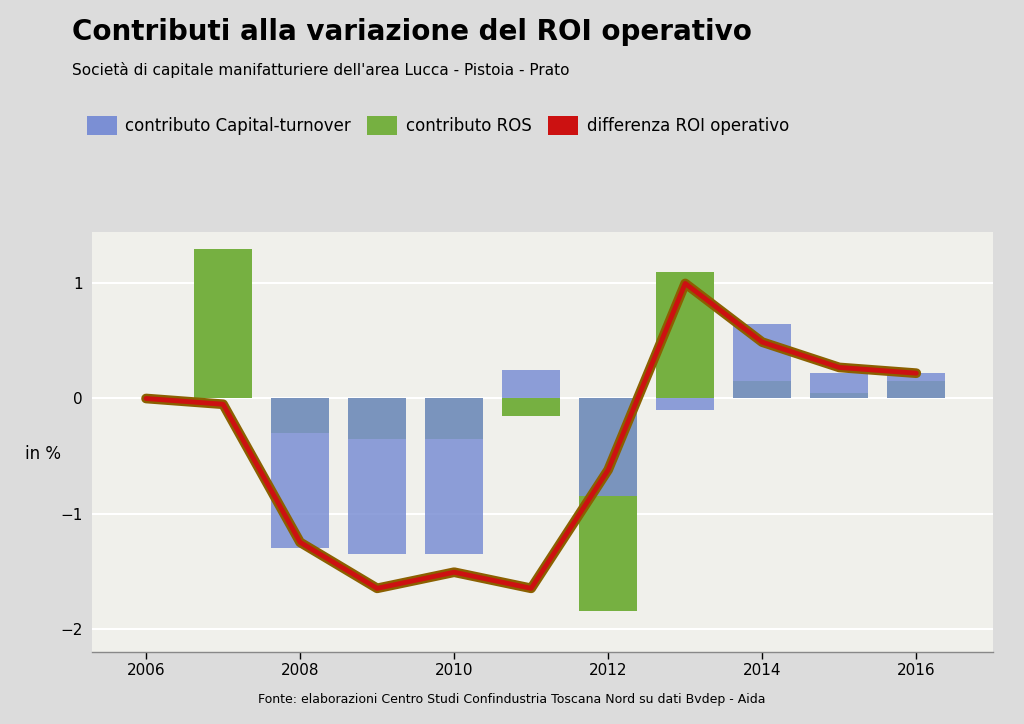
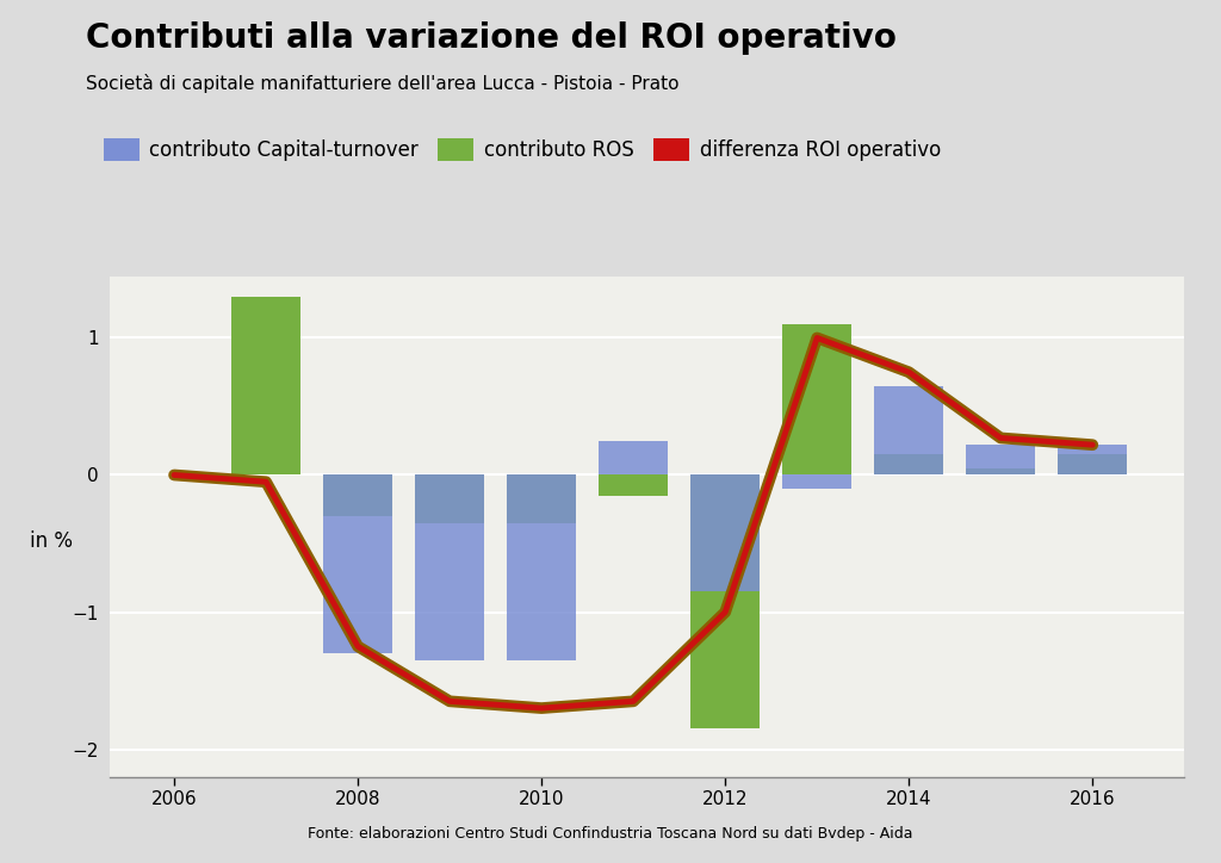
differenza ROI operativo/2010: -1.51 -> -1.70
differenza ROI operativo/2012: -0.62 -> -1.00
differenza ROI operativo/2014: 0.49 -> 0.75
